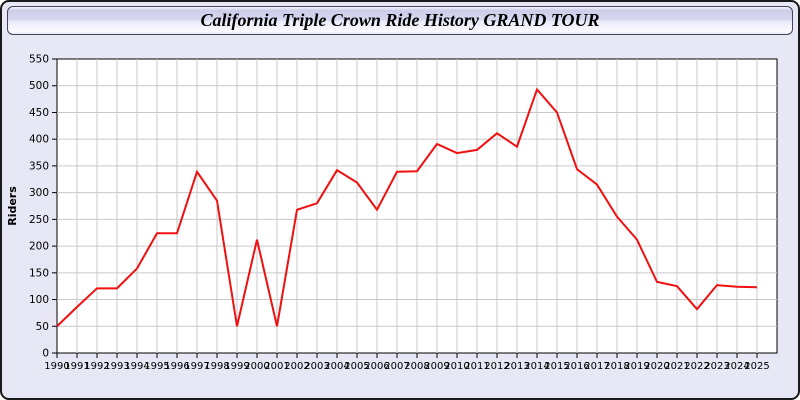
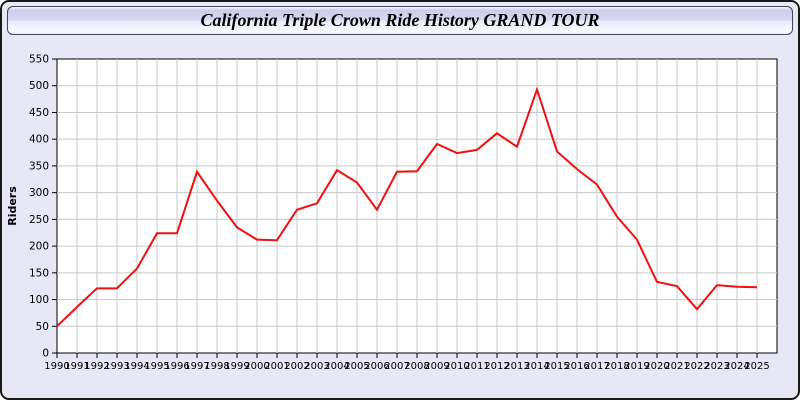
1999: 50 -> 240
2001: 50 -> 210
2015: 450 -> 380
